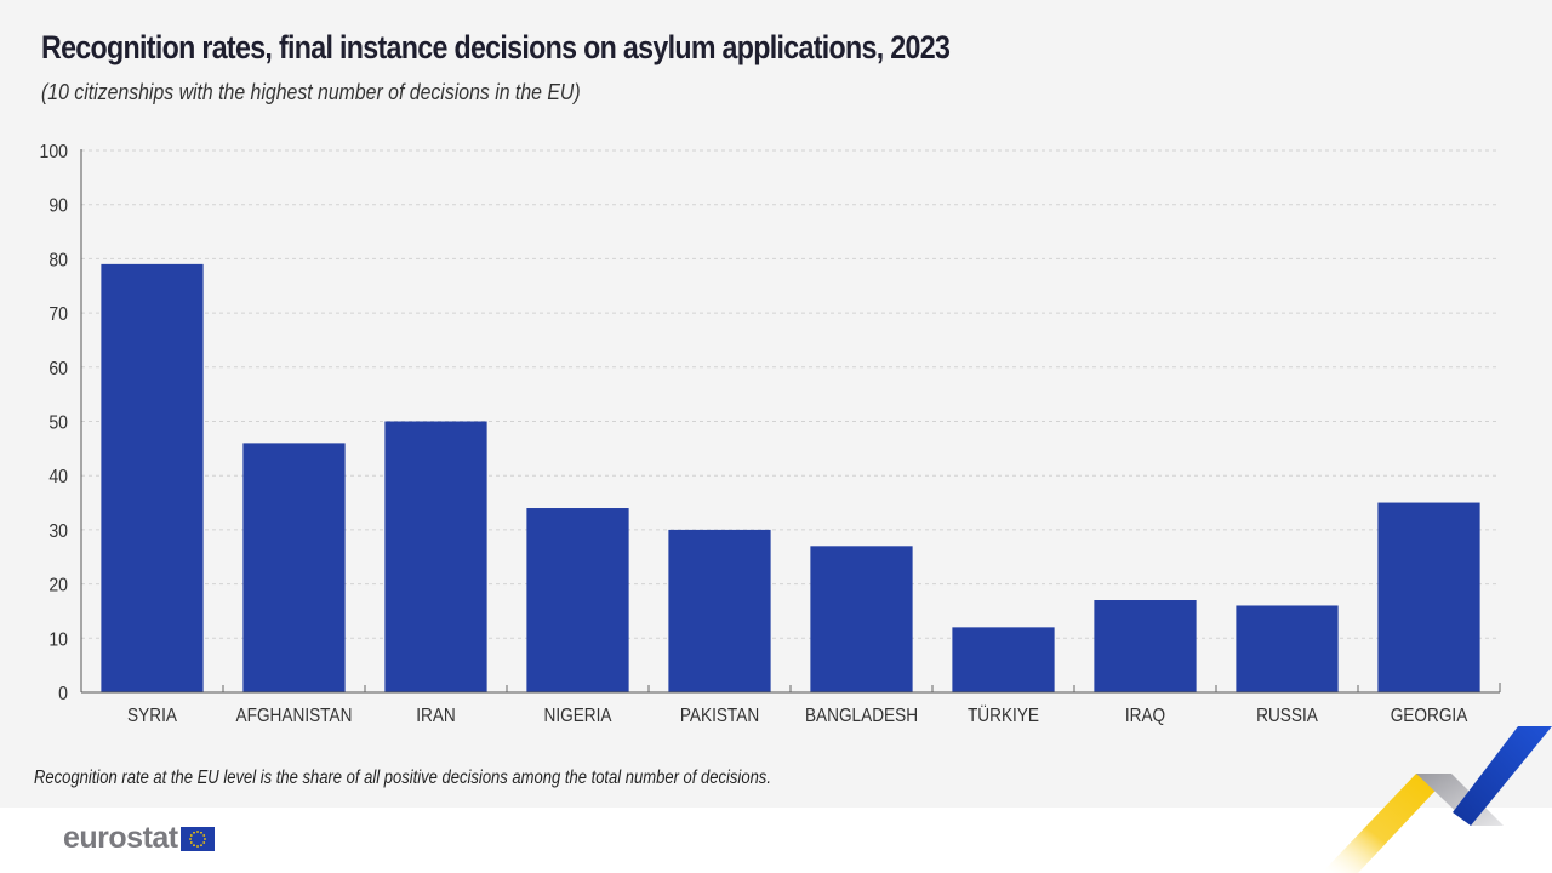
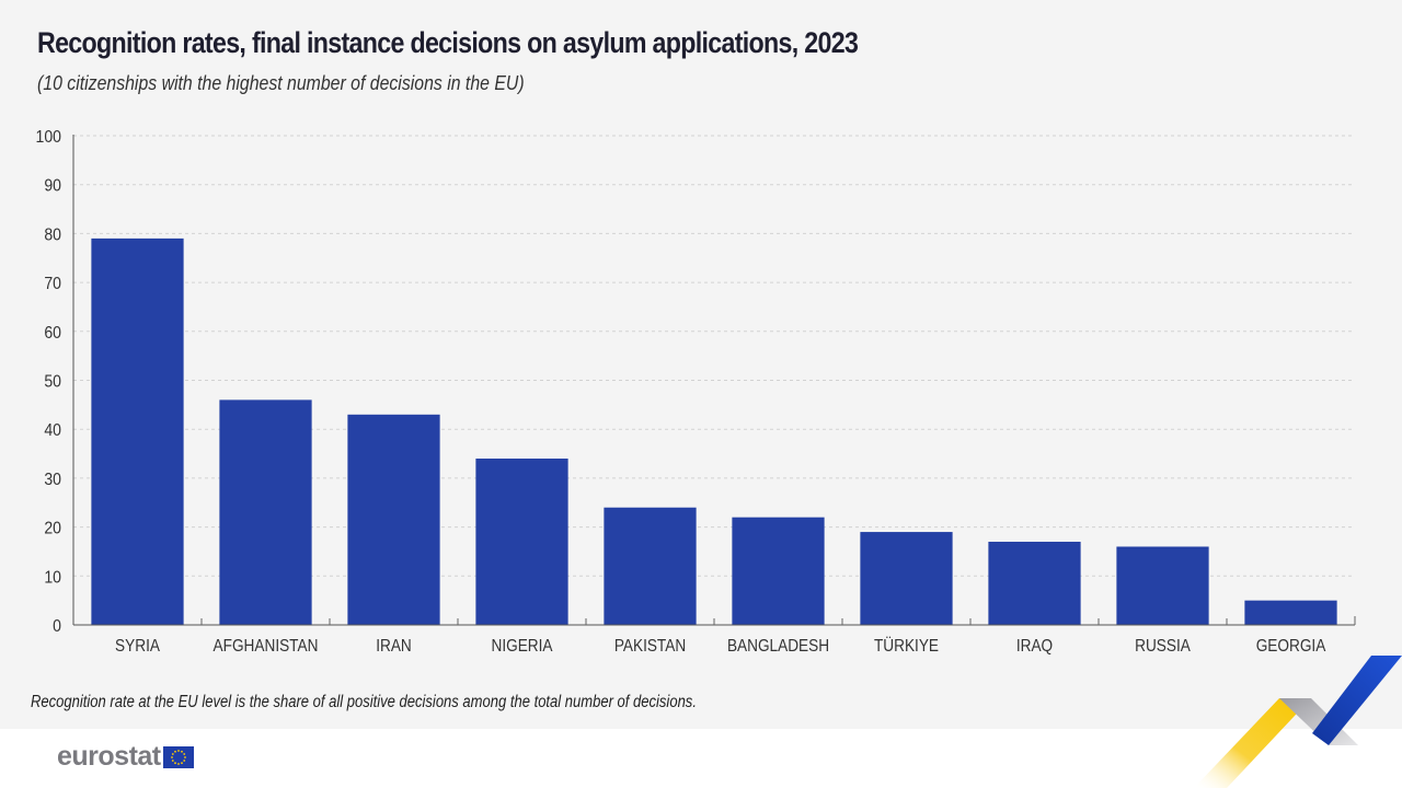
IRAN: 50 -> 43
PAKISTAN: 30 -> 24
BANGLADESH: 27 -> 22
TÜRKIYE: 12 -> 19
GEORGIA: 35 -> 5
